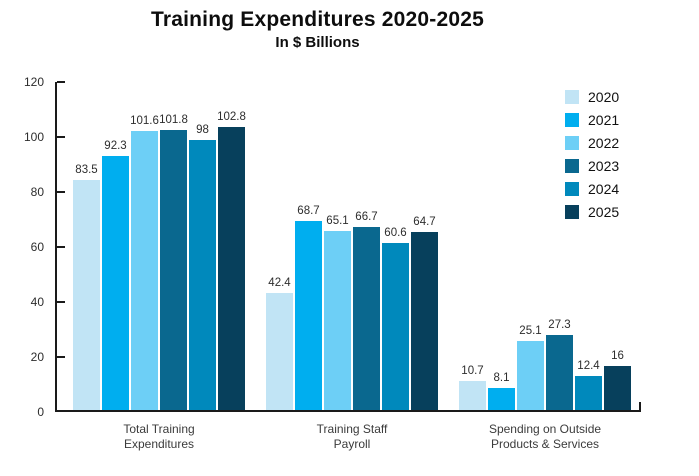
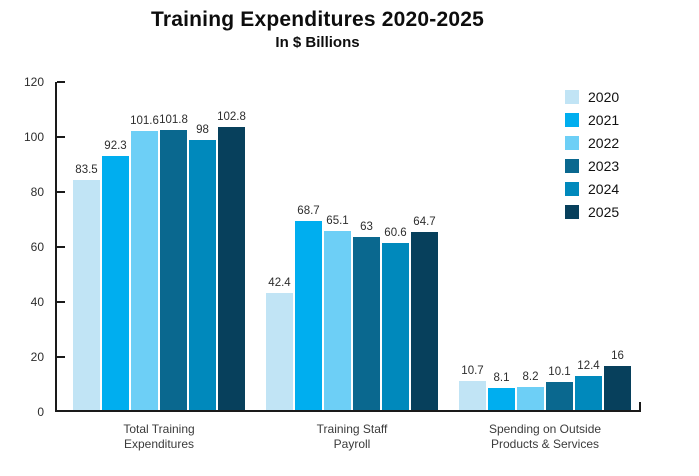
2023/Training Staff Payroll: 66.7 -> 63
2022/Spending on Outside Products & Services: 25.1 -> 8.2
2023/Spending on Outside Products & Services: 27.3 -> 10.1
